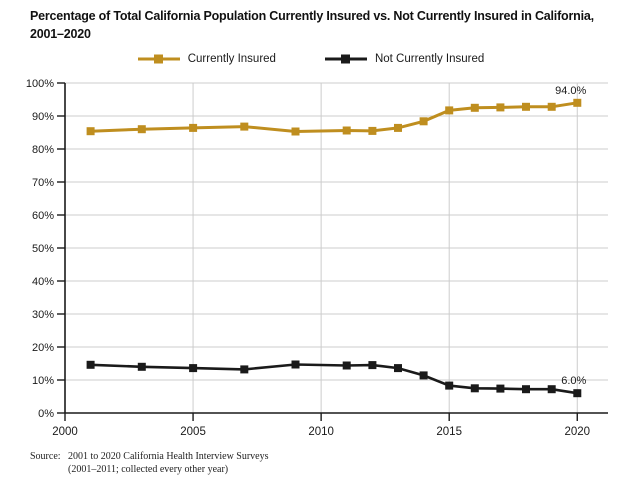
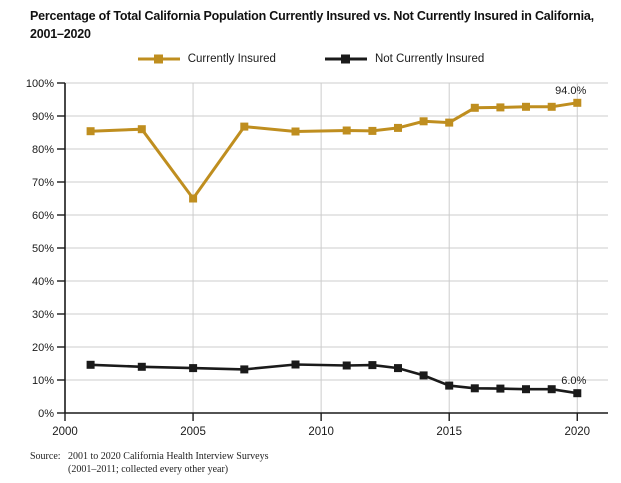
Currently Insured/2005: 86% -> 65%
Currently Insured/2015: 92% -> 88%
